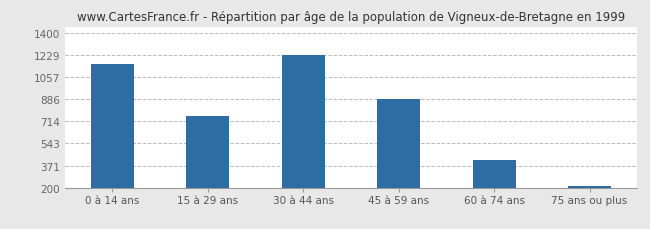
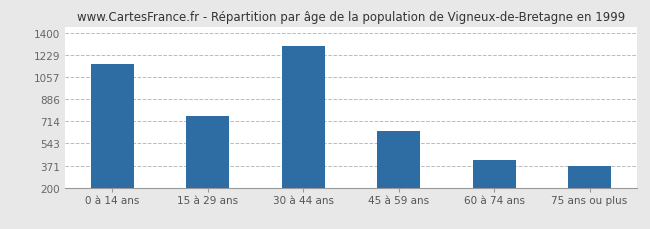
30 à 44 ans: 1230 -> 1300
45 à 59 ans: 890 -> 640
75 ans ou plus: 210 -> 370
